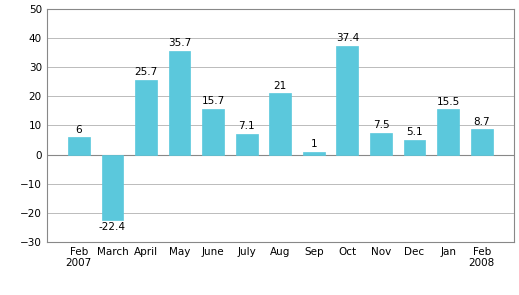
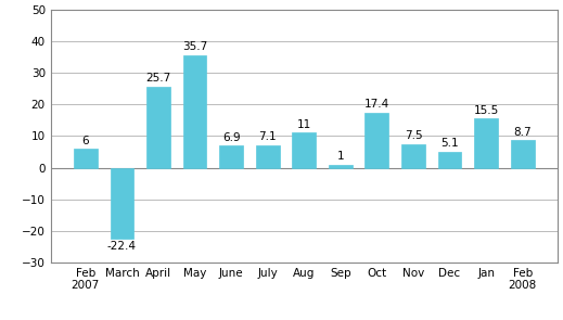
June: 15.7 -> 6.9
Aug: 21 -> 11
Oct: 37.4 -> 17.4
